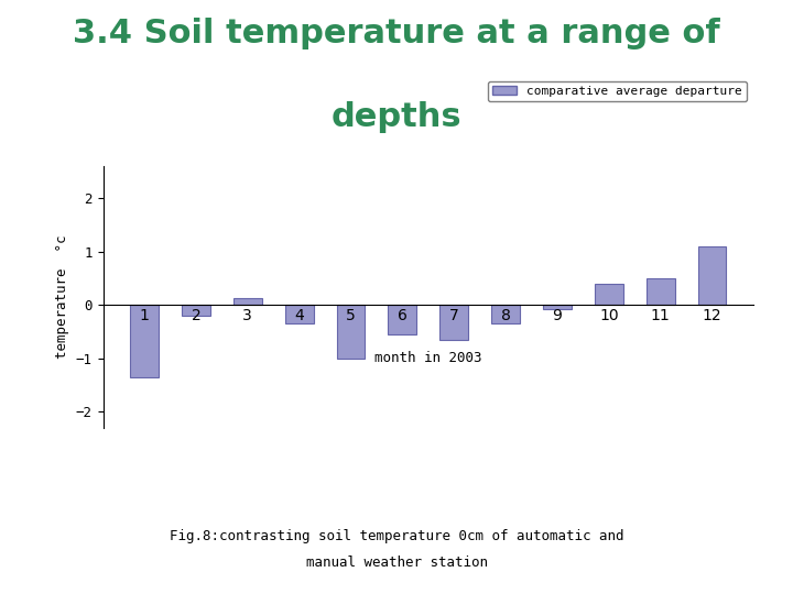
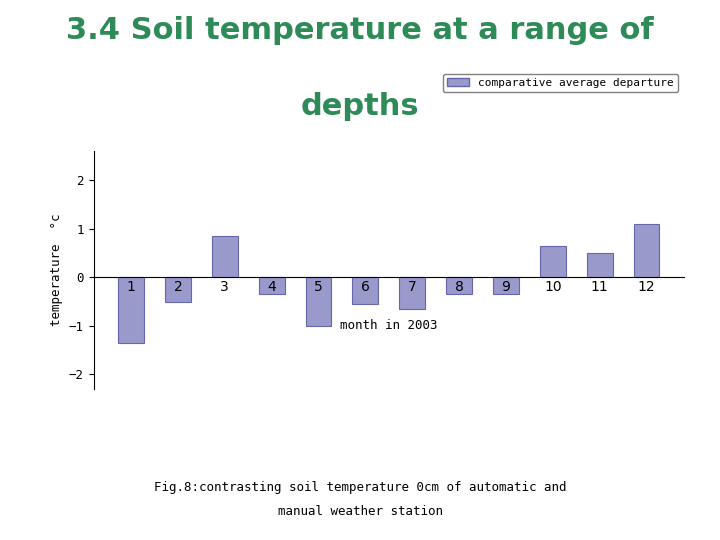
2: -0.20 -> -0.50
3: 0.12 -> 0.85
9: -0.07 -> -0.35
10: 0.40 -> 0.65
